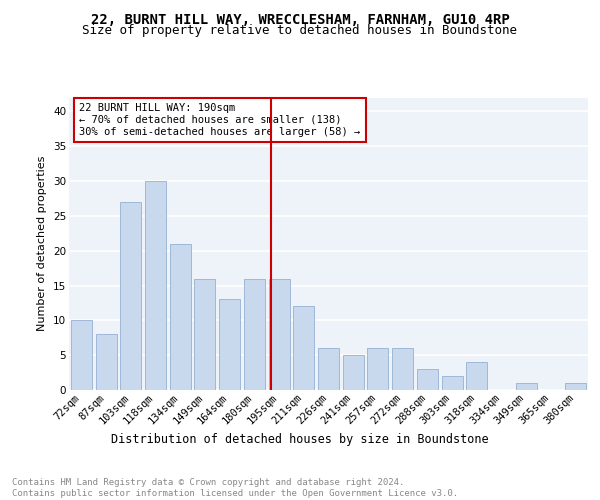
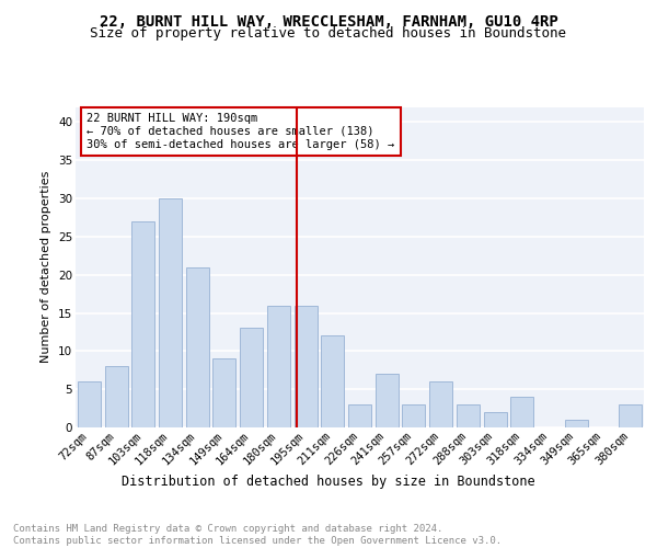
72sqm: 10 -> 6
149sqm: 16 -> 9
226sqm: 6 -> 3
241sqm: 5 -> 7
257sqm: 6 -> 3
380sqm: 1 -> 3
